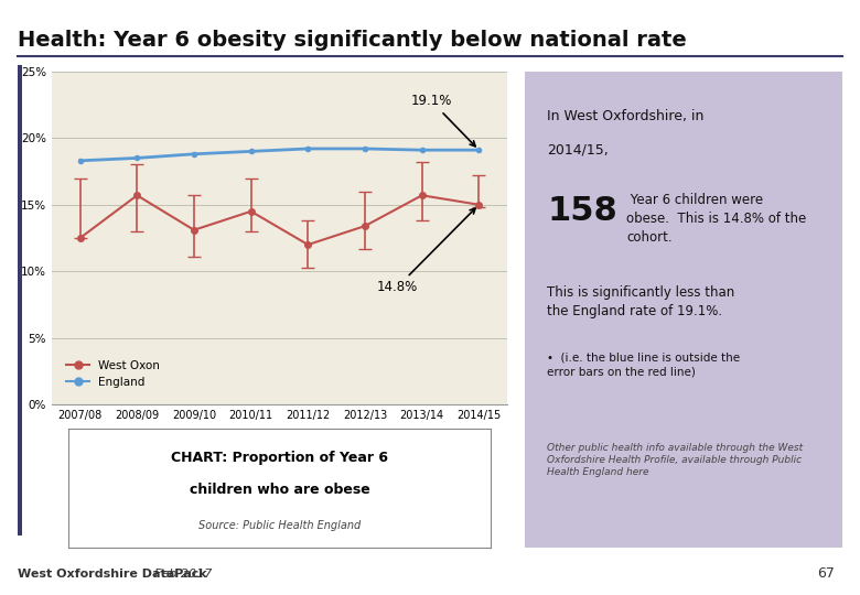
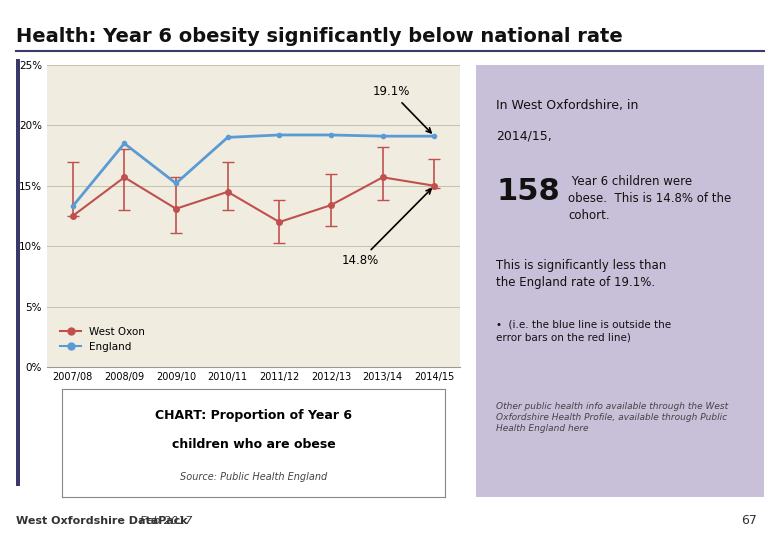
England/2007/08: 18.3% -> 13.3%
England/2009/10: 18.8% -> 15.2%
